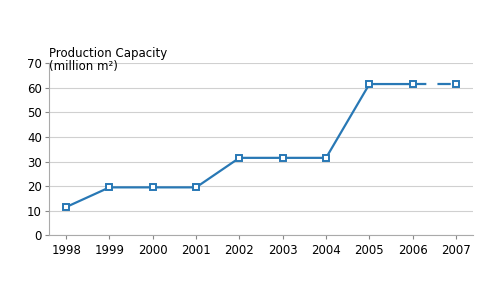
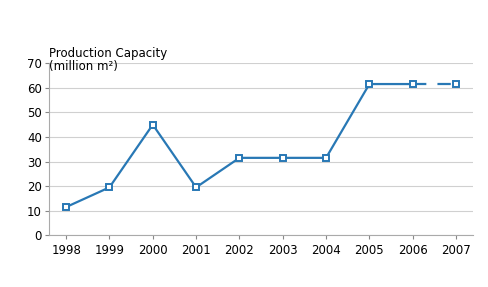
2000: 19.5 -> 45.0
